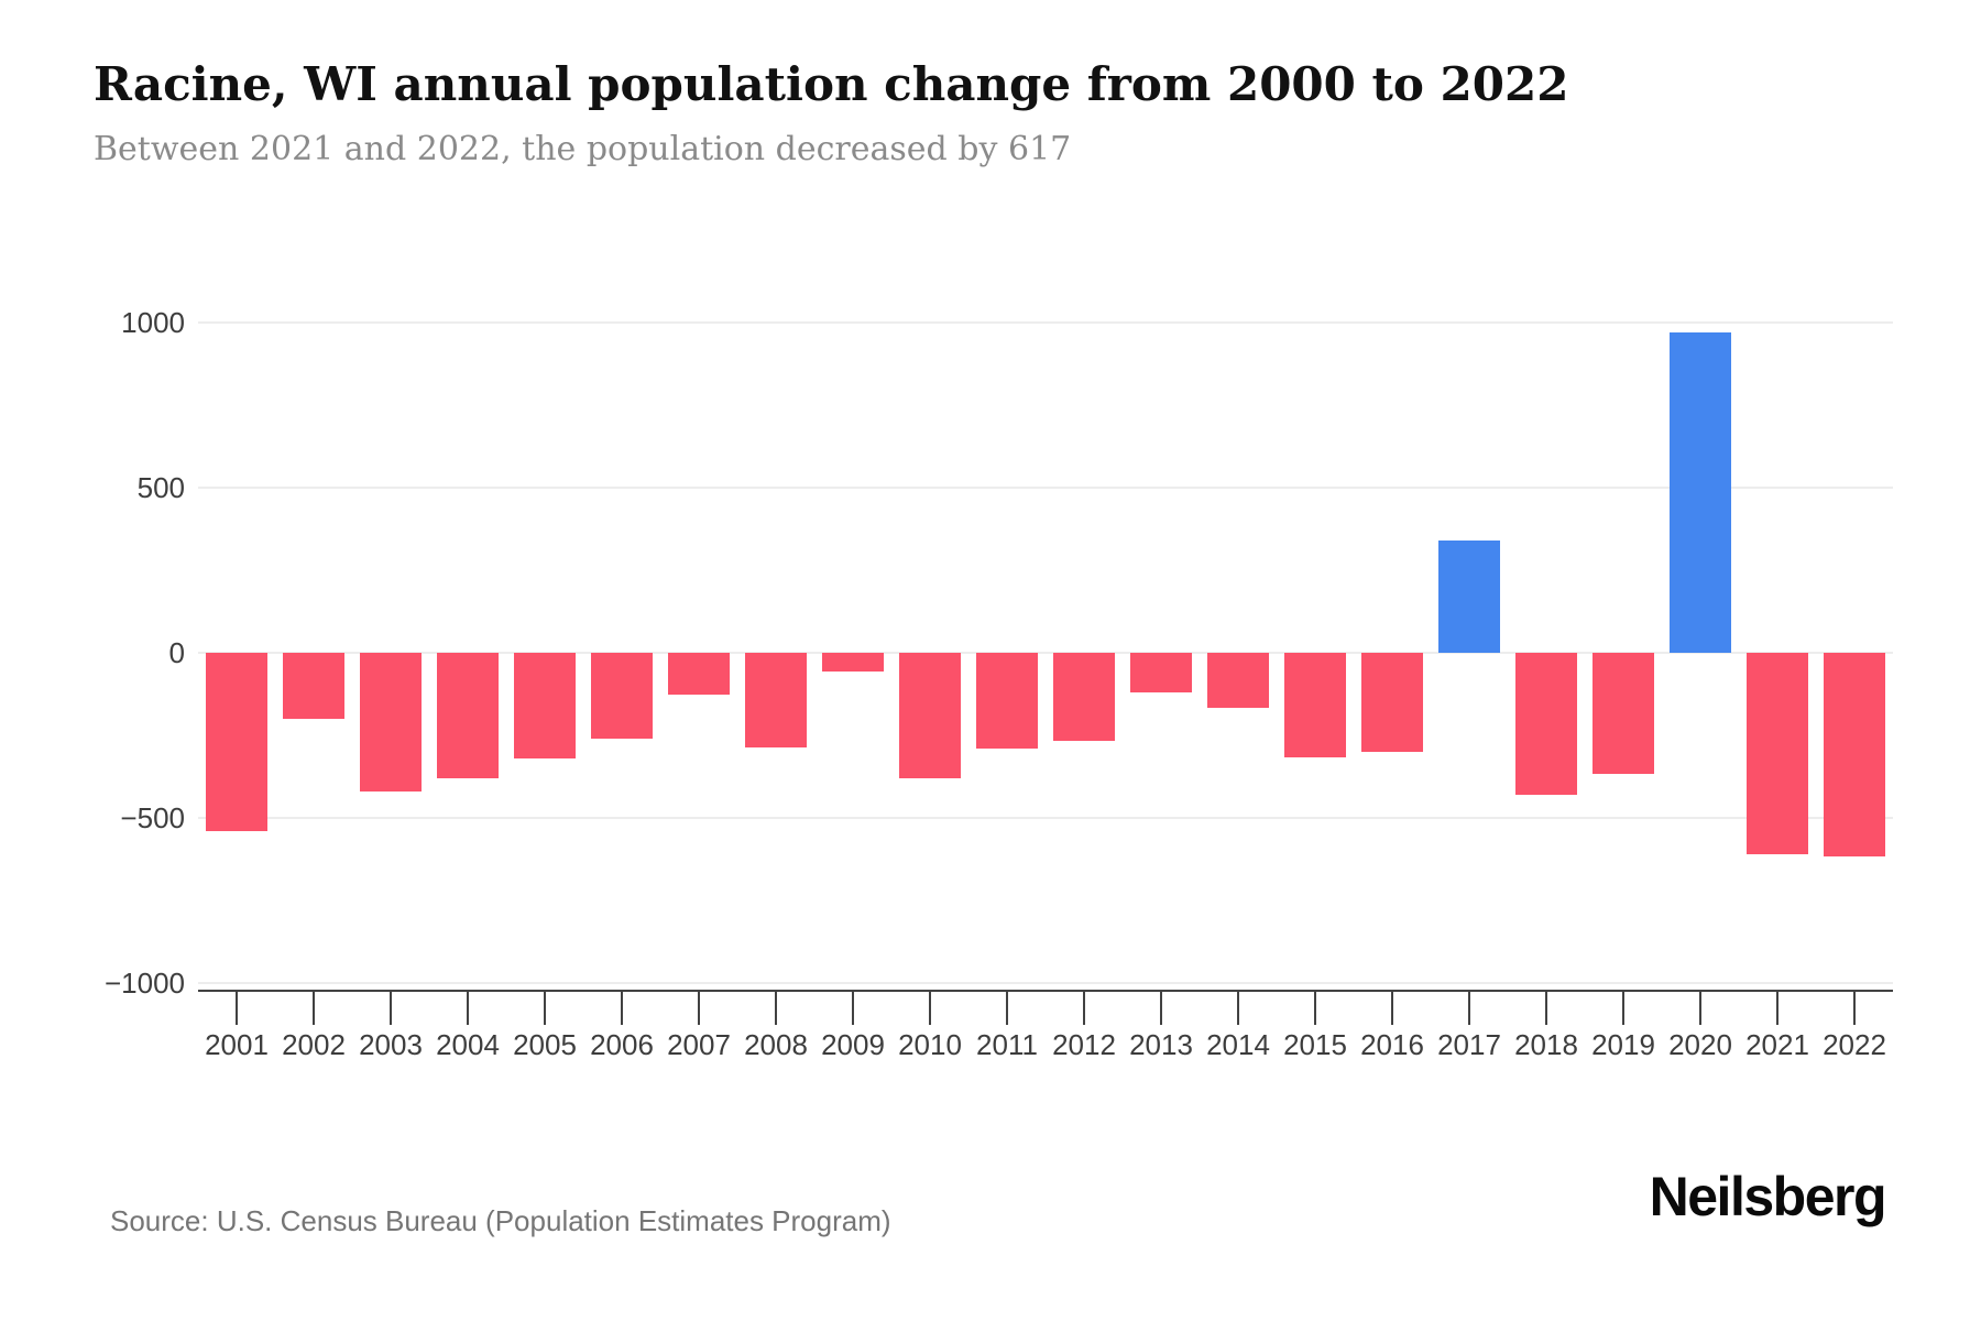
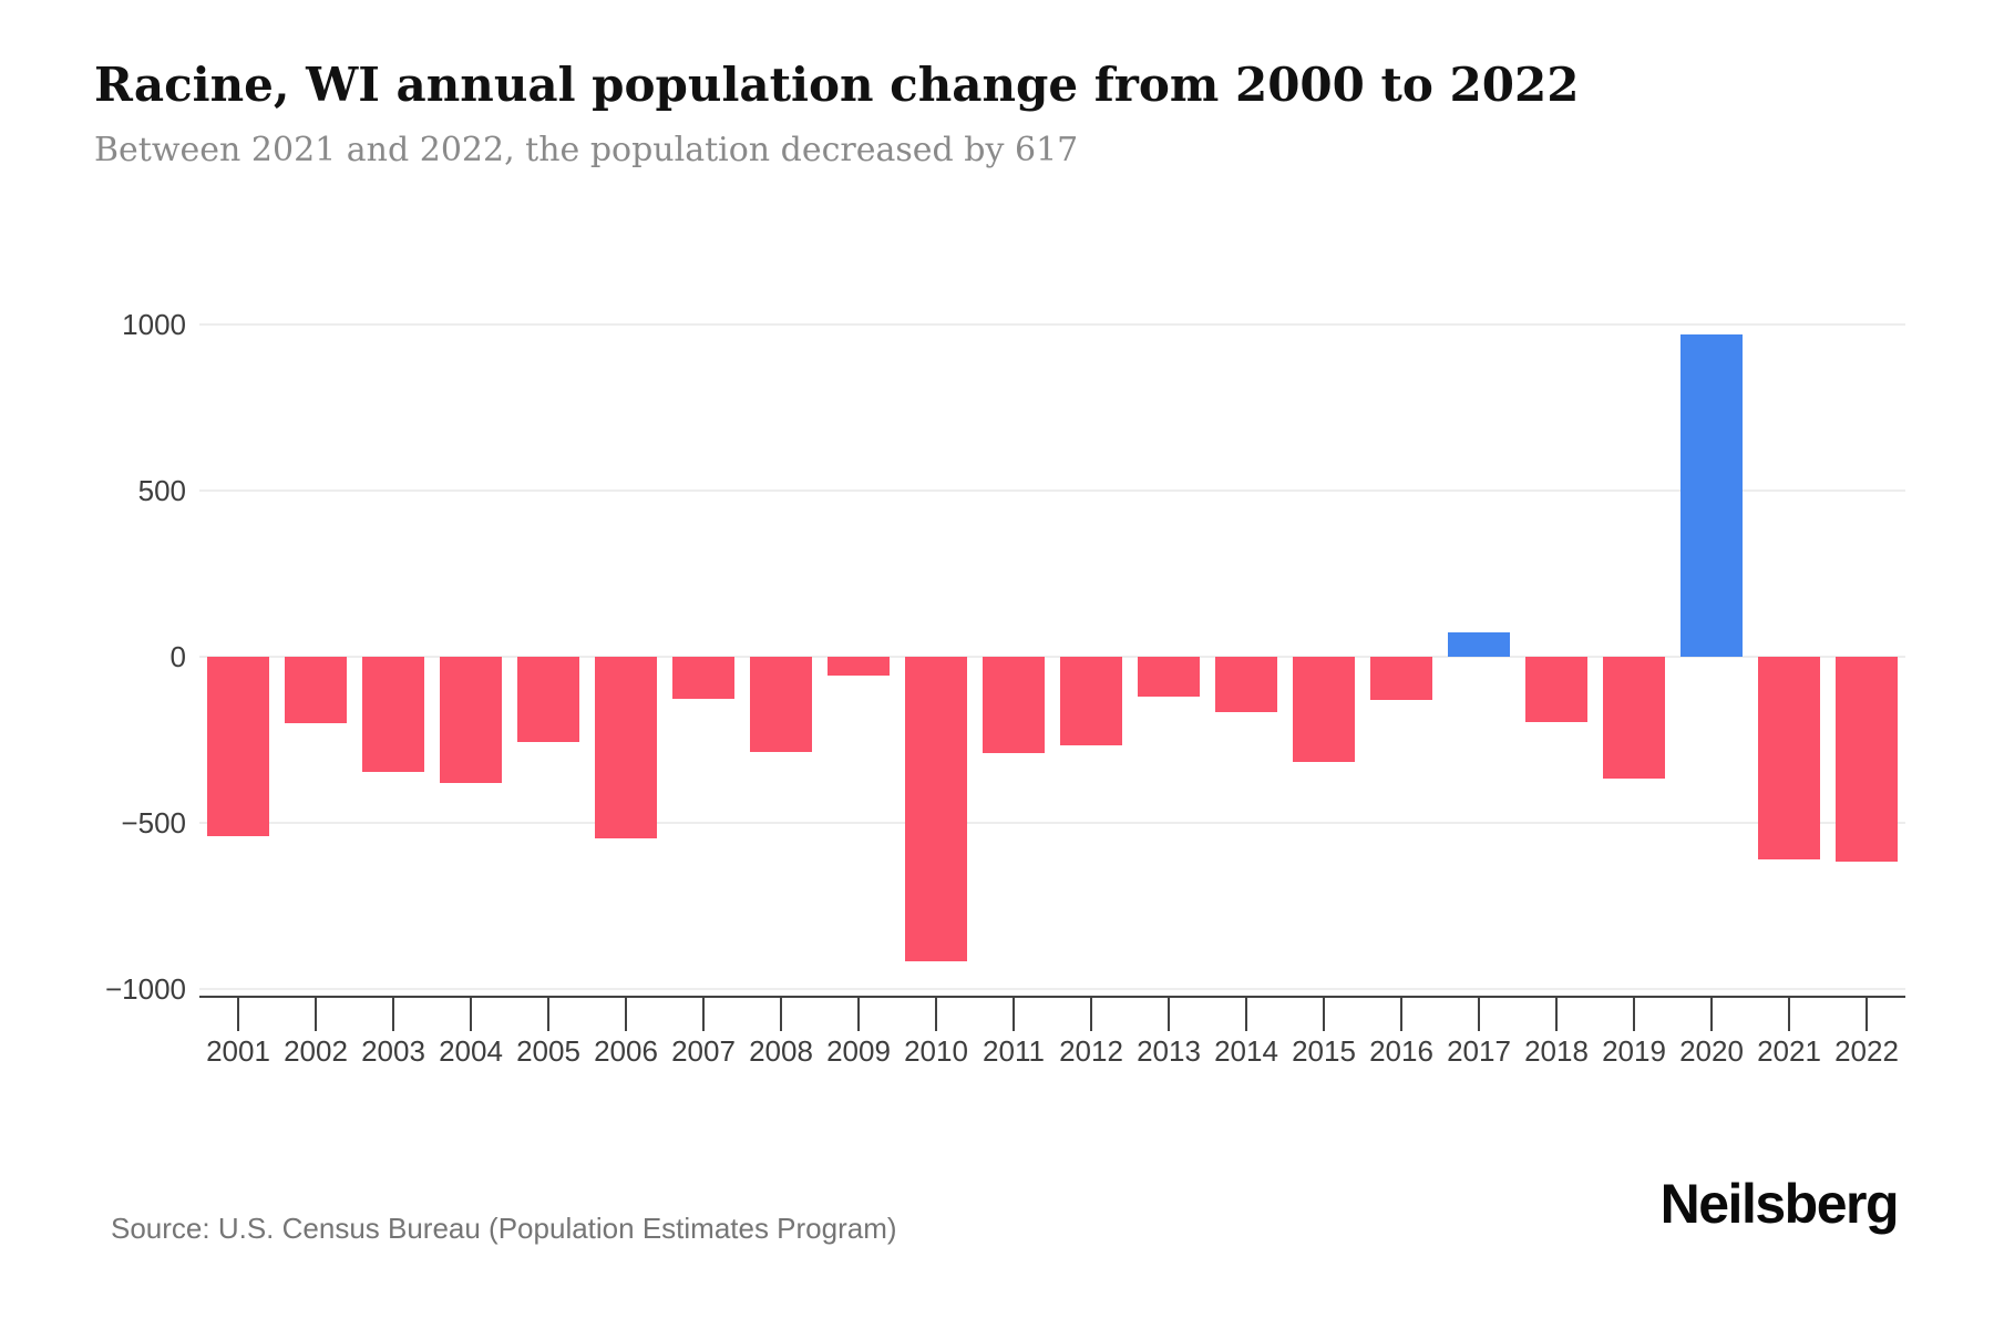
2003: -420 -> -340
2005: -320 -> -260
2006: -260 -> -540
2010: -380 -> -920
2016: -300 -> -130
2017: 340 -> 80
2018: -430 -> -200
